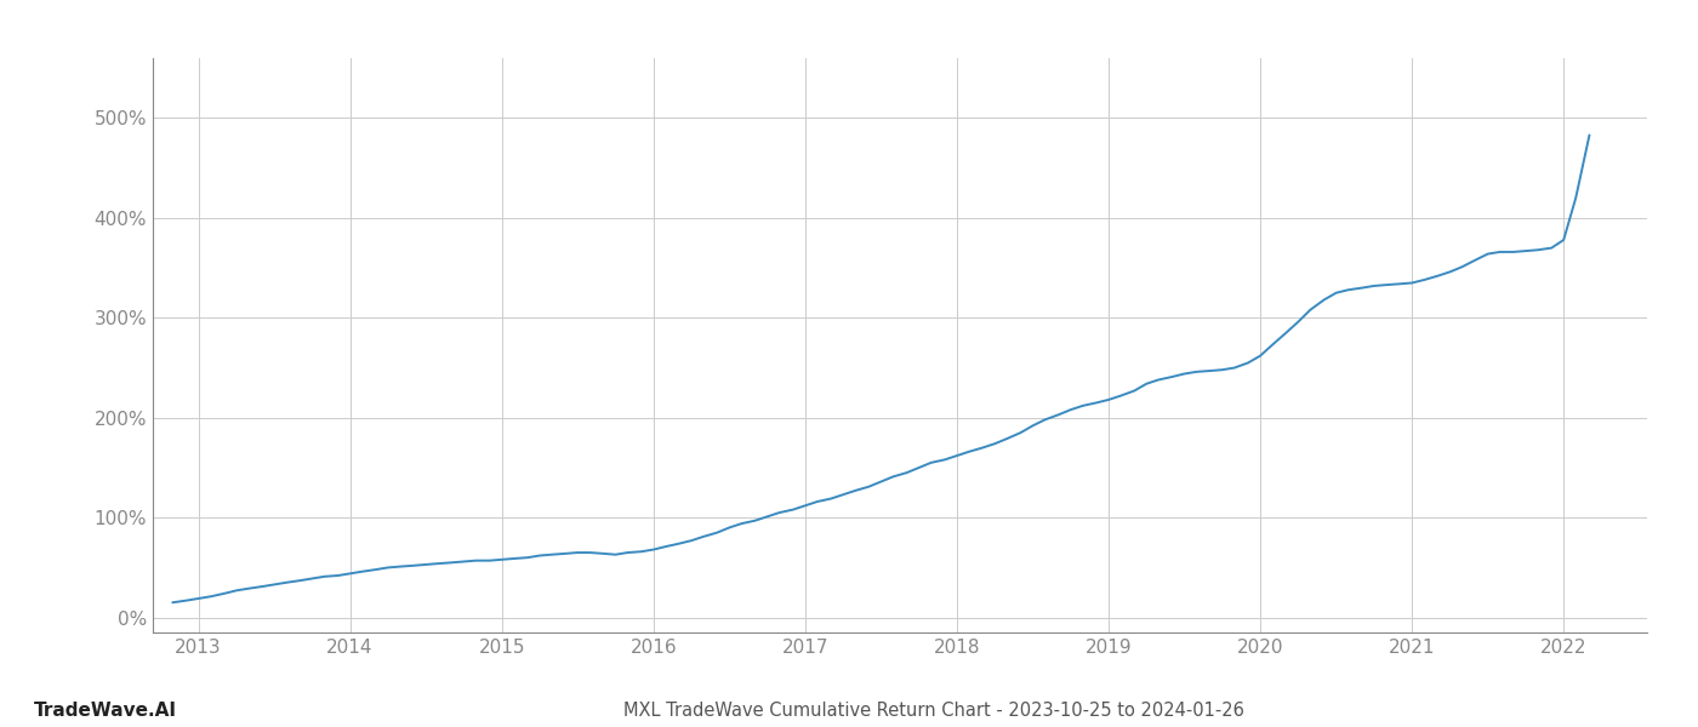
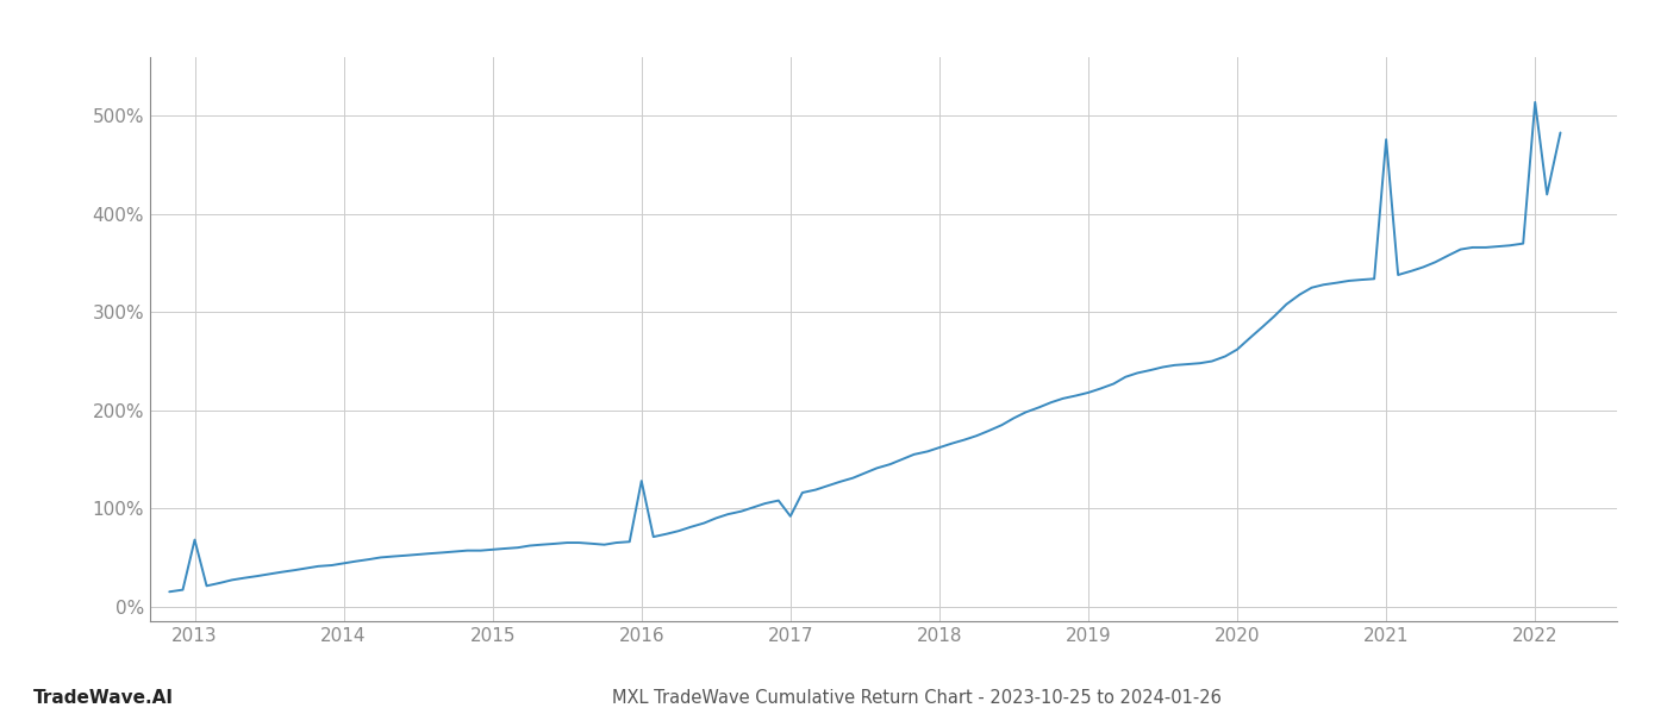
2013: 19% -> 68%
2016: 68% -> 128%
2017: 112% -> 92%
2021: 335% -> 476%
2022: 378% -> 514%
